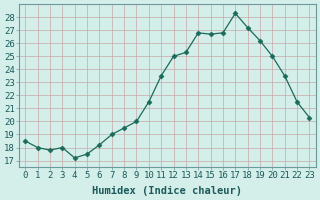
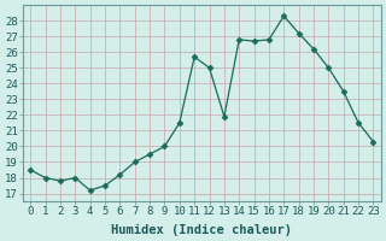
11: 23.5 -> 25.7
13: 25.3 -> 21.9
